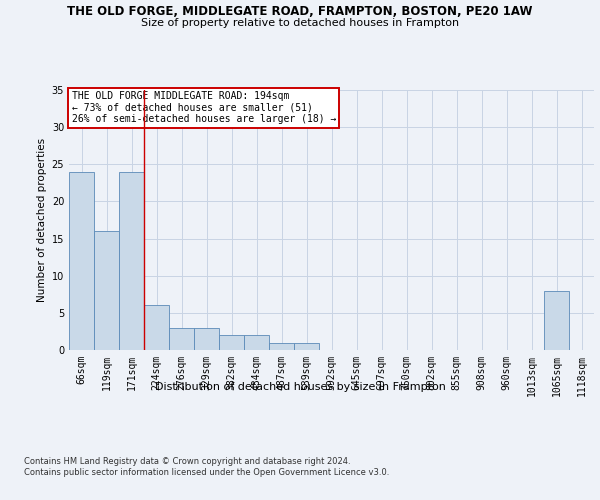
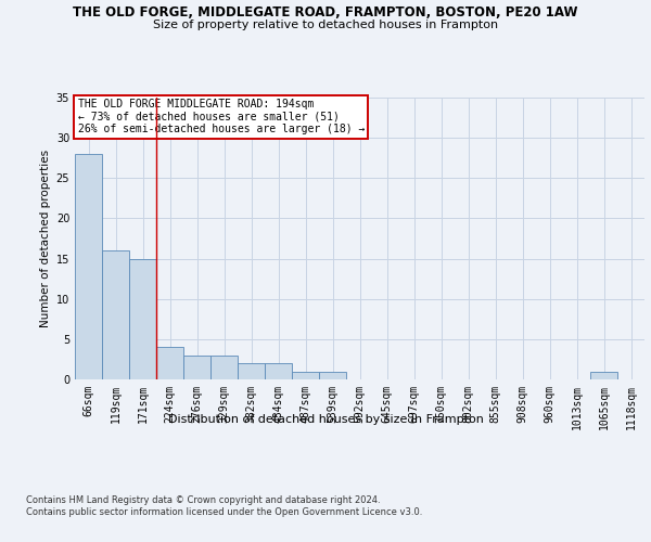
66sqm: 24 -> 28
171sqm: 24 -> 15
224sqm: 6 -> 4
1065sqm: 8 -> 1
